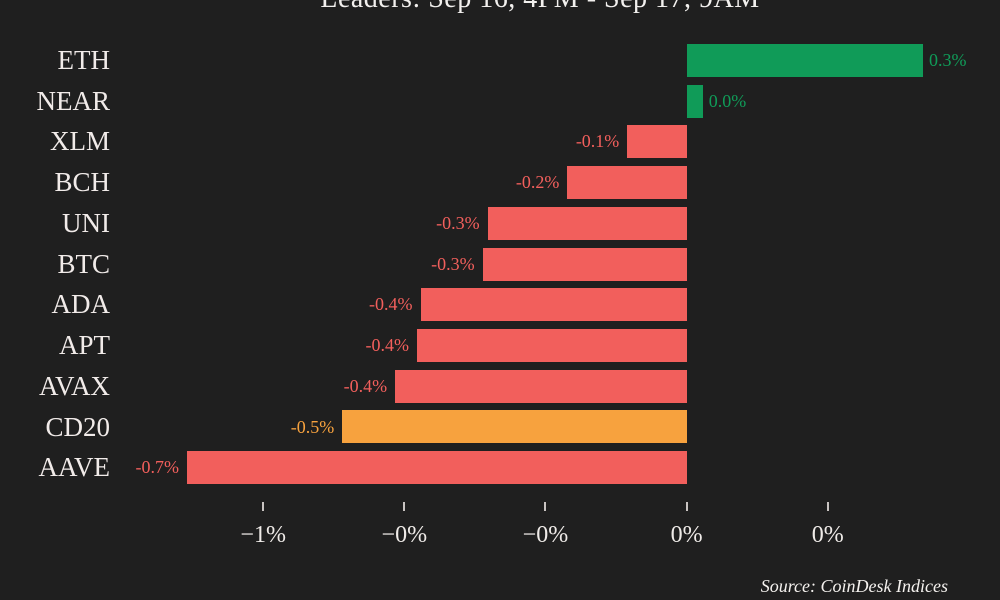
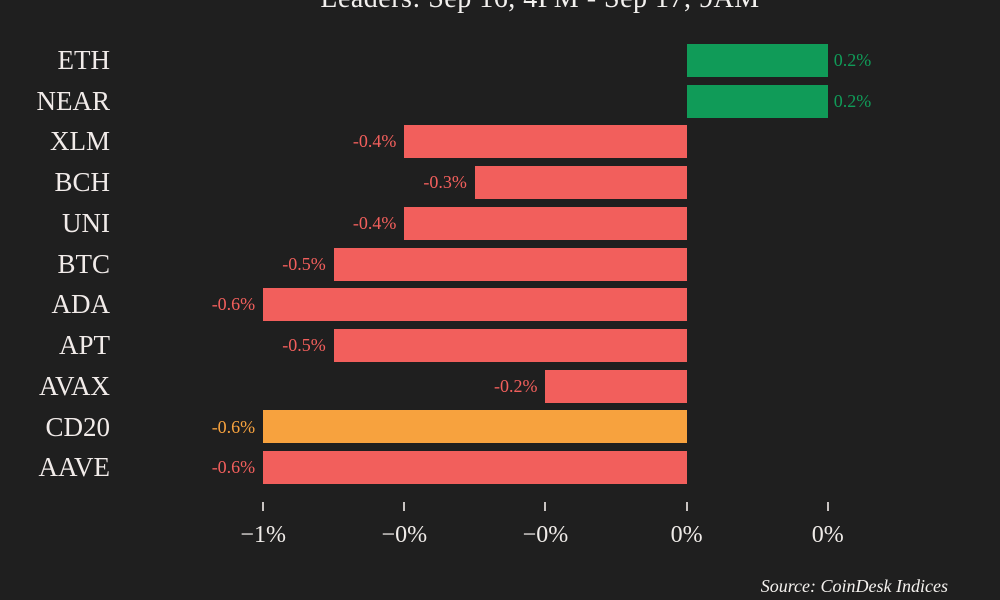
ETH: 0.3% -> 0.2%
NEAR: 0.0% -> 0.2%
XLM: -0.1% -> -0.4%
BCH: -0.2% -> -0.3%
UNI: -0.3% -> -0.4%
BTC: -0.3% -> -0.5%
ADA: -0.4% -> -0.6%
APT: -0.4% -> -0.5%
AVAX: -0.4% -> -0.2%
CD20: -0.5% -> -0.6%
AAVE: -0.7% -> -0.6%
